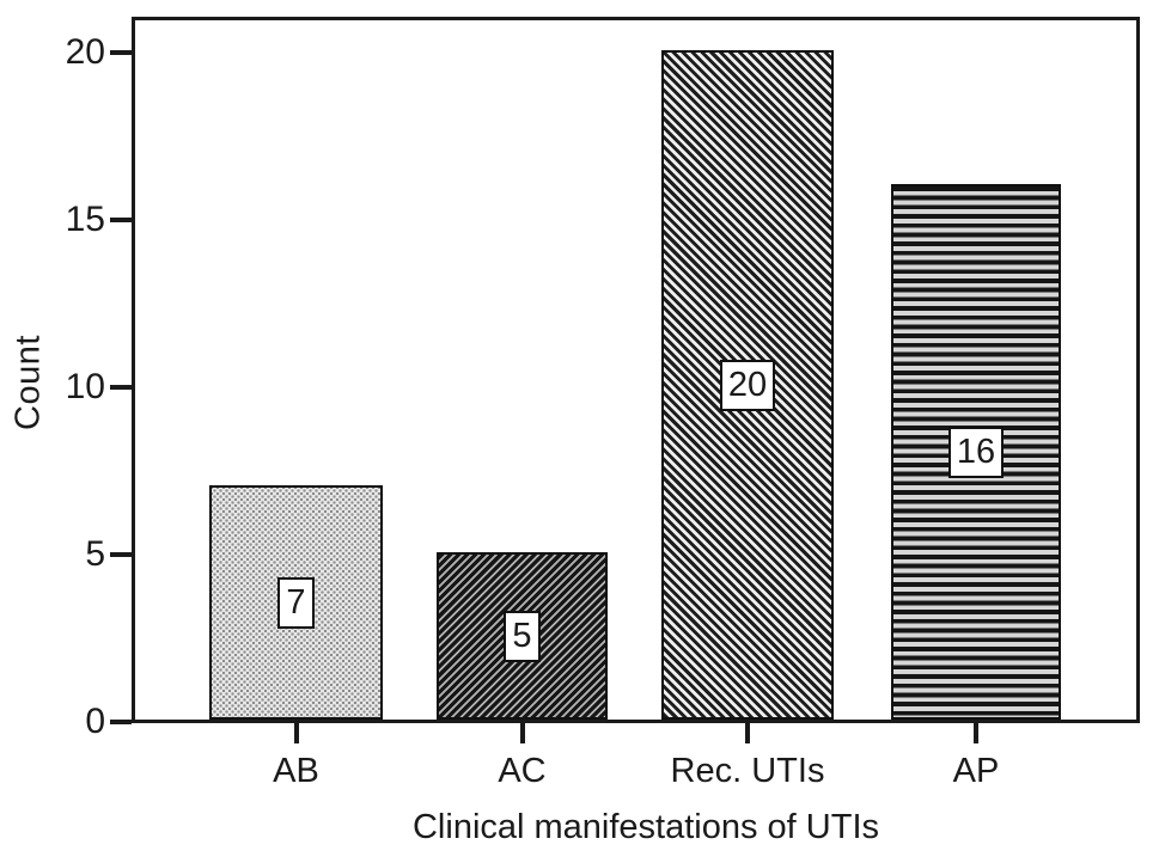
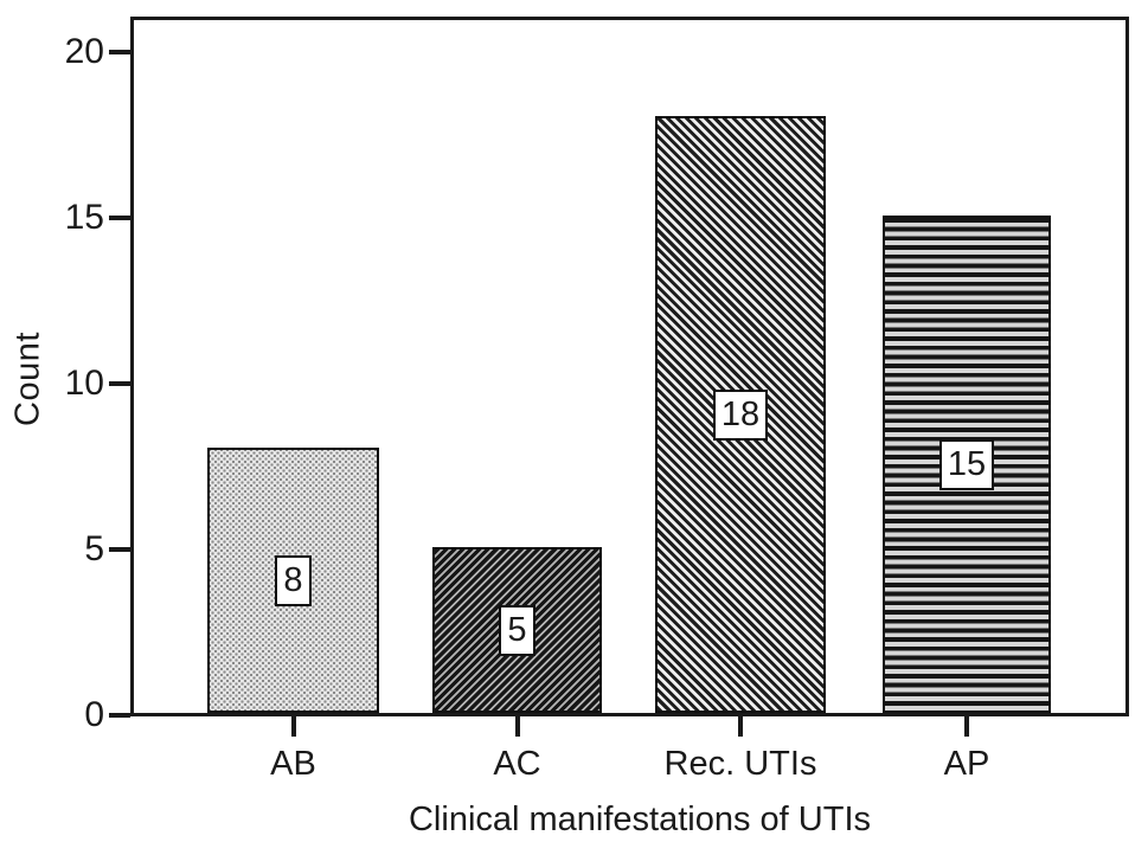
AB: 7 -> 8
Rec. UTIs: 20 -> 18
AP: 16 -> 15
